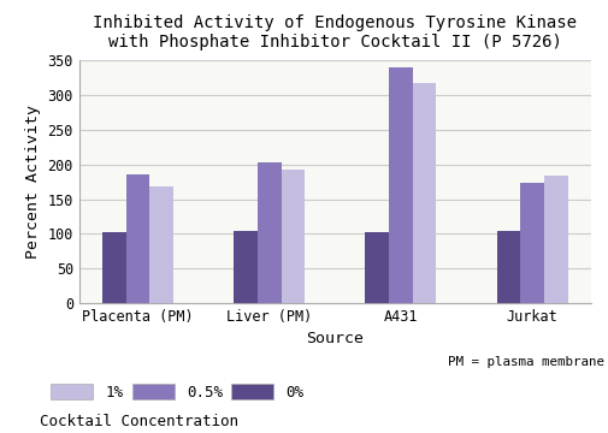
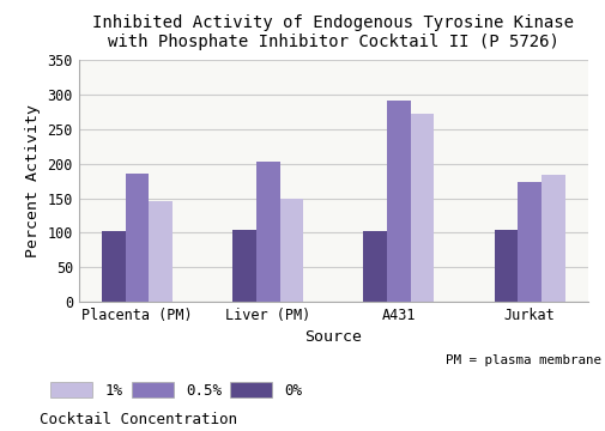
1%/Placenta (PM): 168 -> 146
1%/Liver (PM): 193 -> 150
0.5%/A431: 340 -> 292
1%/A431: 318 -> 272
